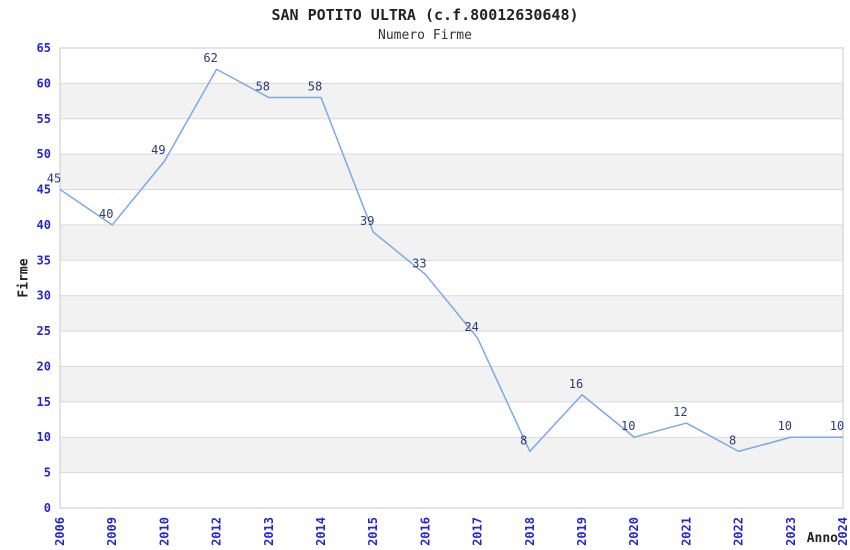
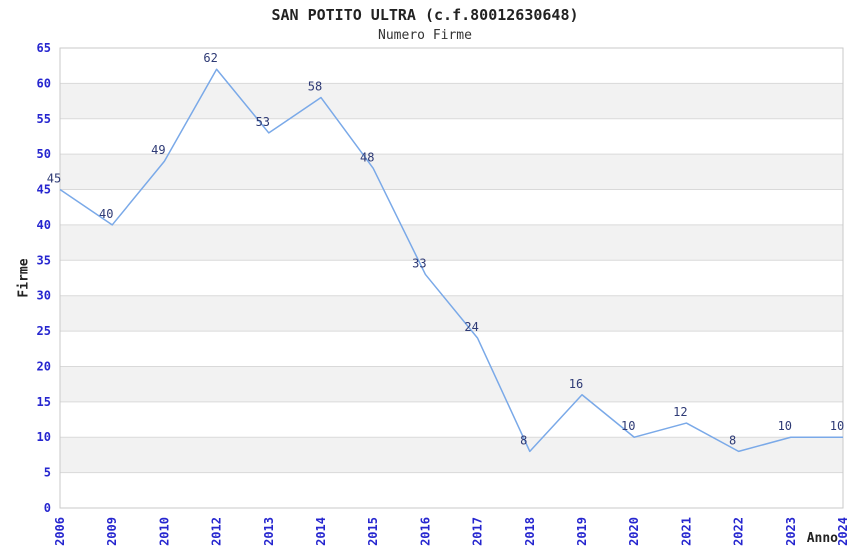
2013: 58 -> 53
2015: 39 -> 48
